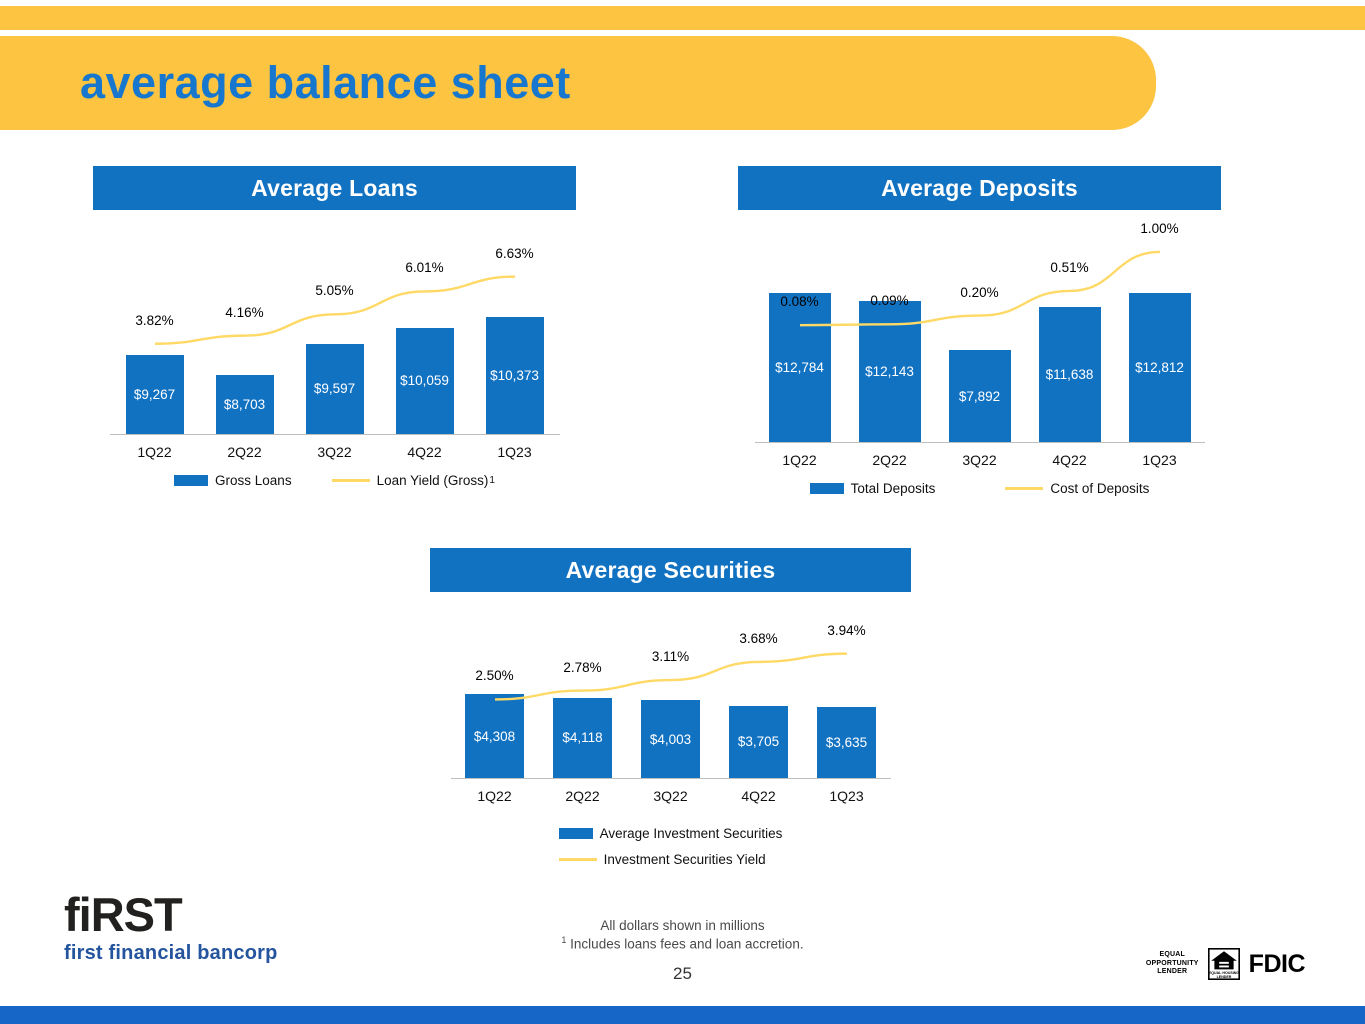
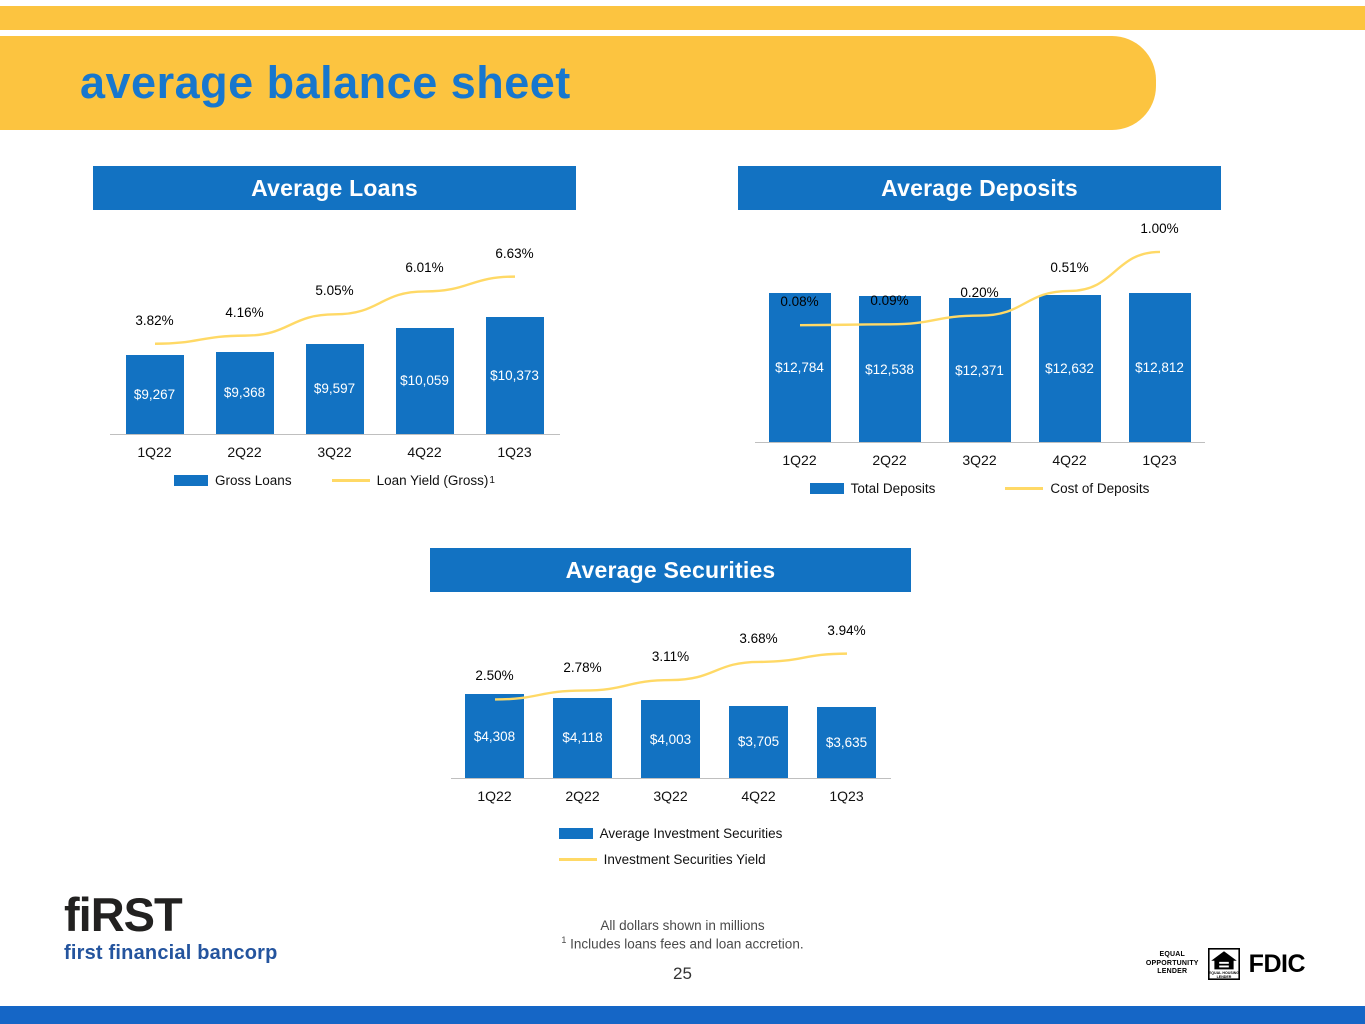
Average Loans/Gross Loans/2Q22: $8,703 -> $9,368
Average Deposits/Total Deposits/2Q22: $12,143 -> $12,538
Average Deposits/Total Deposits/3Q22: $7,892 -> $12,371
Average Deposits/Total Deposits/4Q22: $11,638 -> $12,632
